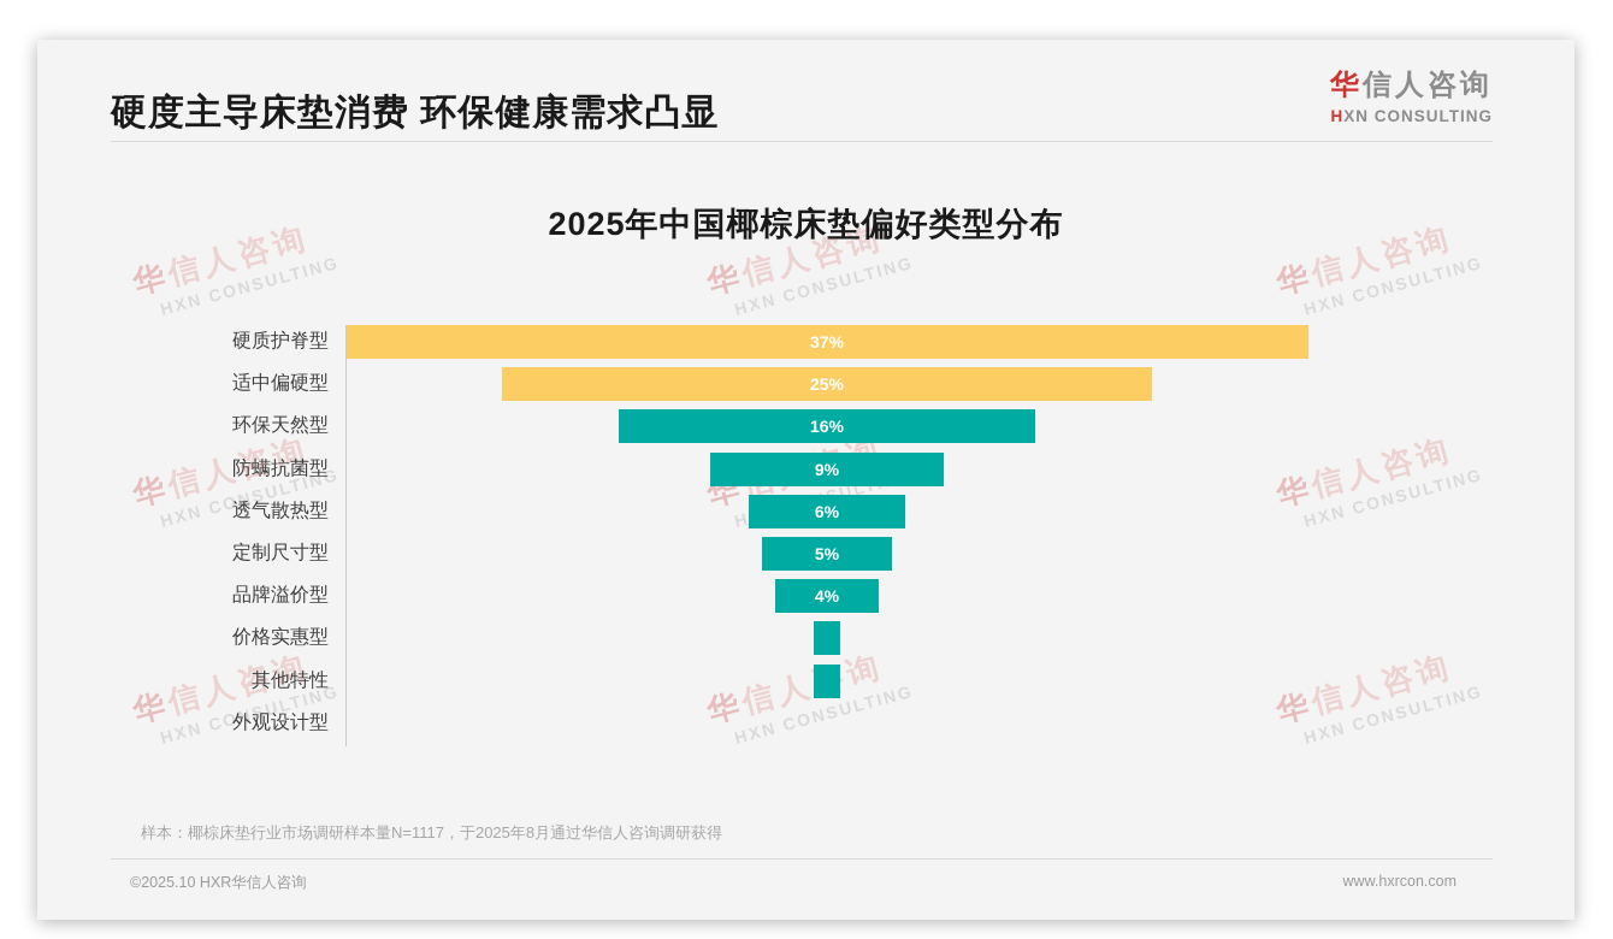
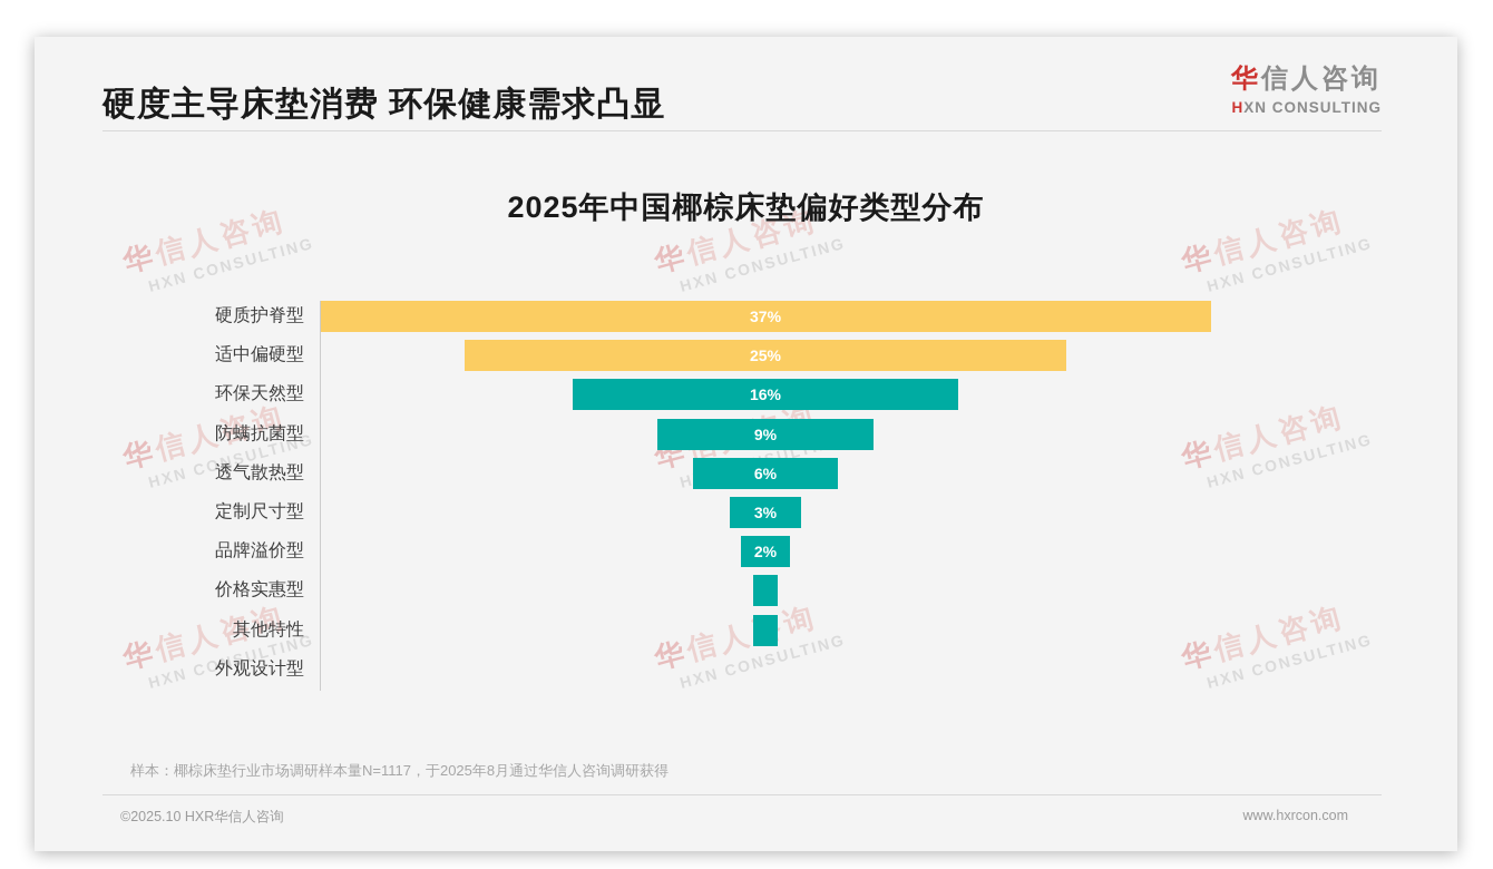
定制尺寸型: 5% -> 3%
品牌溢价型: 4% -> 2%
